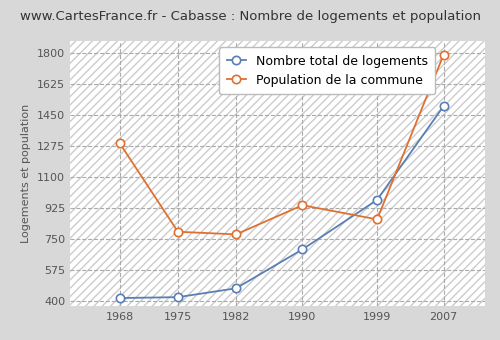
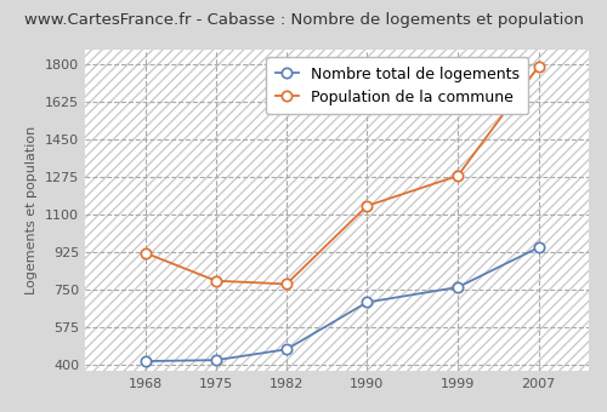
Population de la commune/1968: 1290 -> 920
Population de la commune/1990: 940 -> 1140
Nombre total de logements/1999: 970 -> 760
Population de la commune/1999: 860 -> 1280
Nombre total de logements/2007: 1500 -> 940
